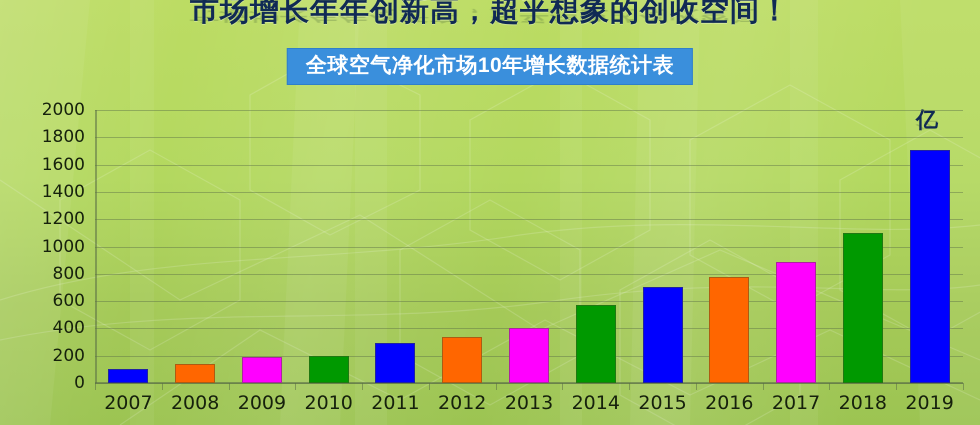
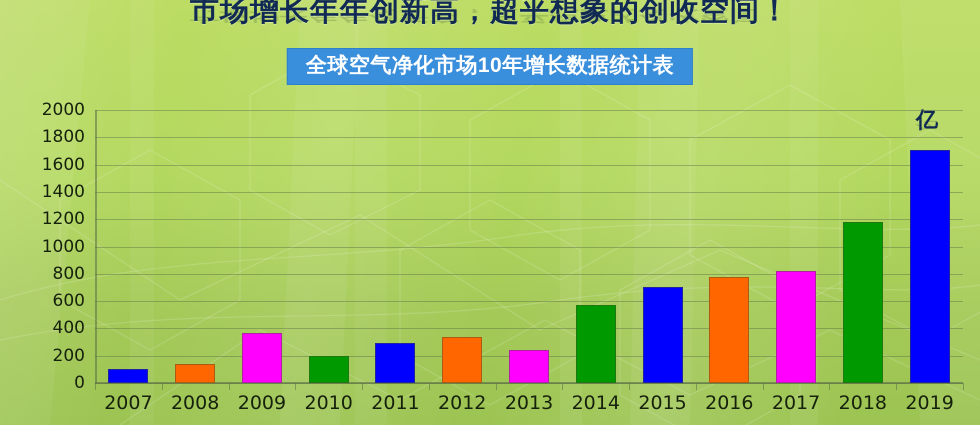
2009: 190 -> 370
2013: 400 -> 240
2017: 890 -> 820
2018: 1100 -> 1180
